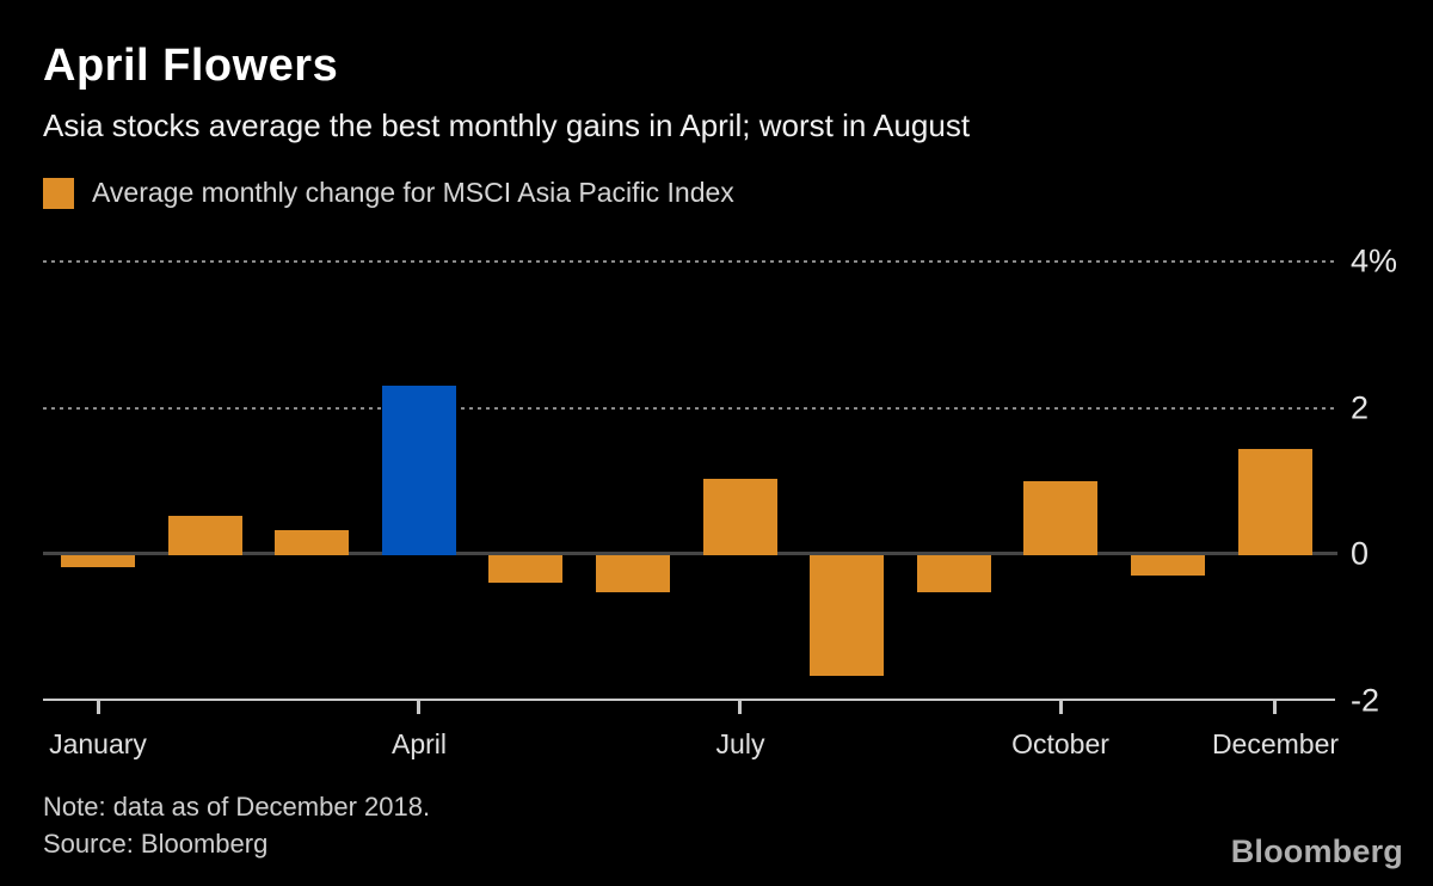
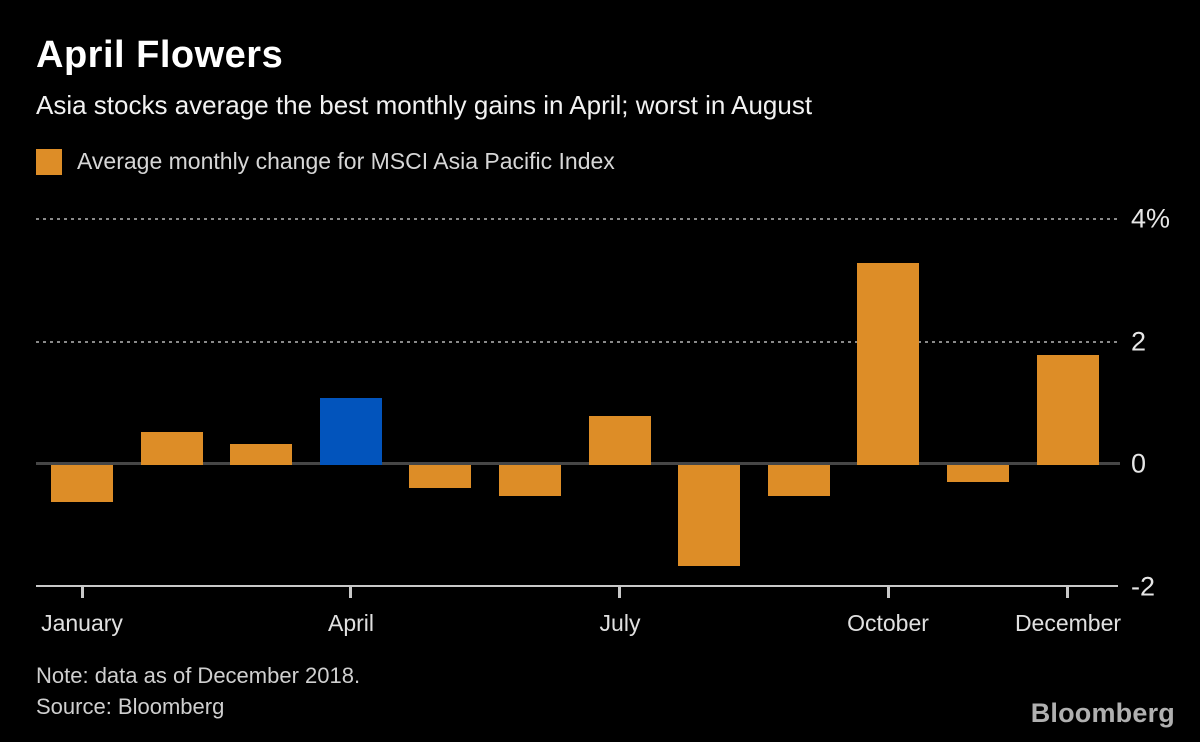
January: -0.2% -> -0.6%
April: 2.3% -> 1.1%
July: 1.1% -> 0.8%
October: 1.0% -> 3.3%
December: 1.4% -> 1.8%
